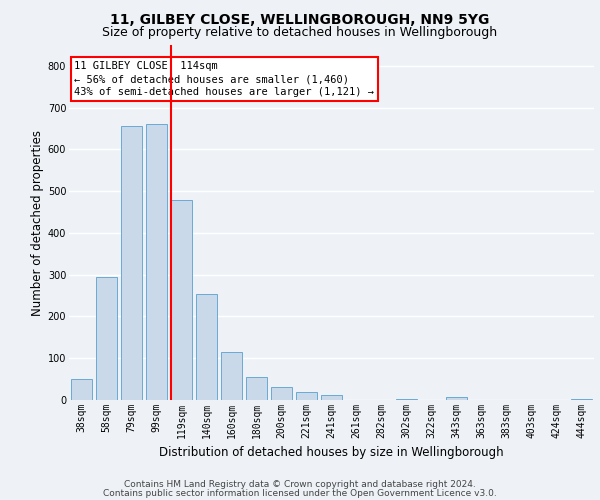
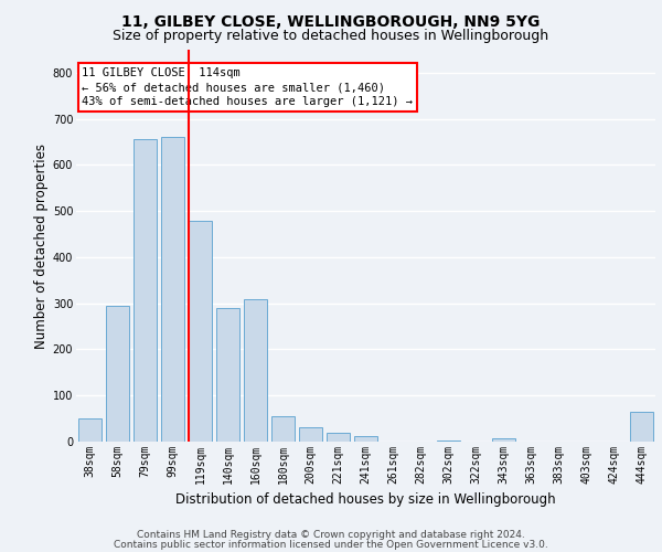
140sqm: 253 -> 290
160sqm: 115 -> 310
444sqm: 3 -> 65
